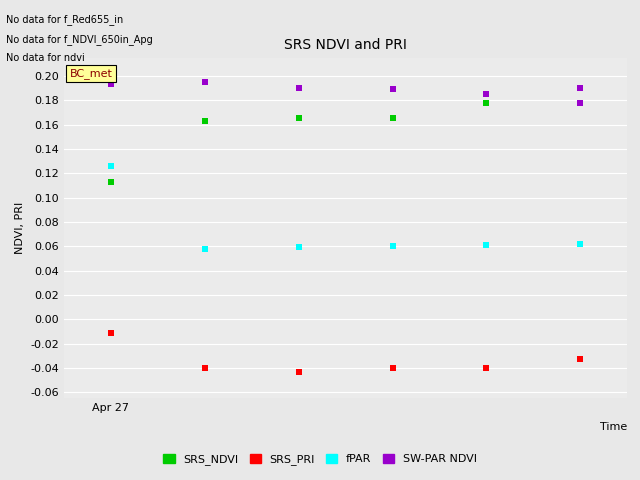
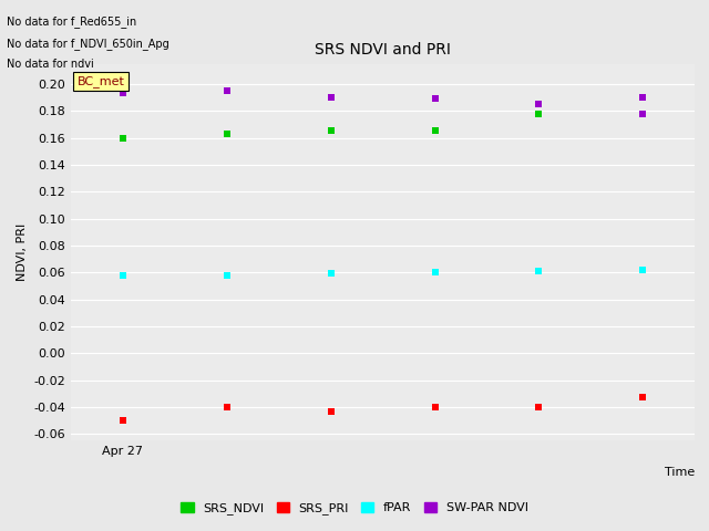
SRS_NDVI/Apr 27: 0.113 -> 0.160
SRS_PRI/Apr 27: -0.011 -> -0.050
fPAR/Apr 27: 0.126 -> 0.058
